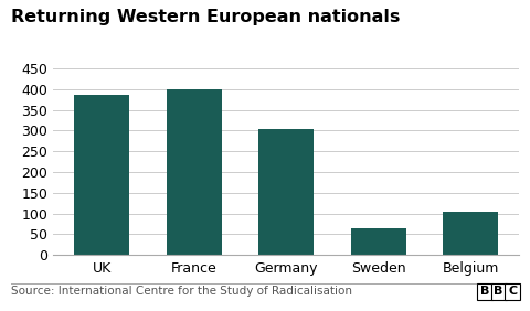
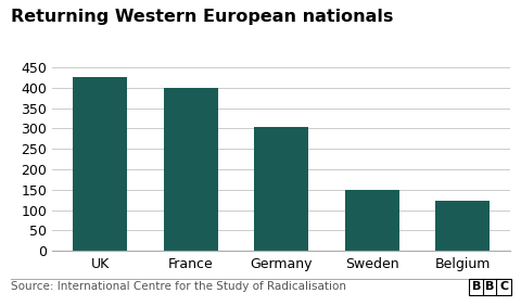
UK: 385 -> 425
Sweden: 65 -> 150
Belgium: 105 -> 122
